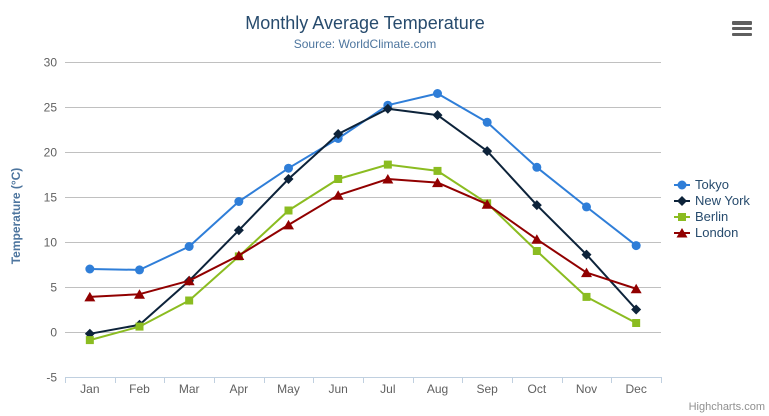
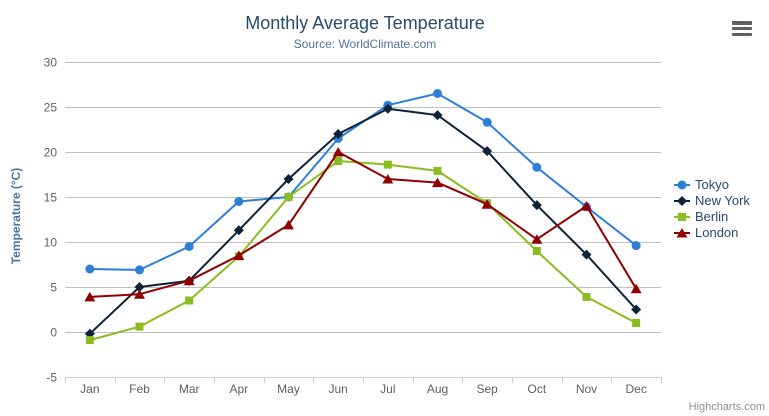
New York/Feb: 1 -> 5
Tokyo/May: 18 -> 15
Berlin/May: 14 -> 15
Berlin/Jun: 17 -> 19
London/Jun: 15 -> 20
London/Nov: 7 -> 14
